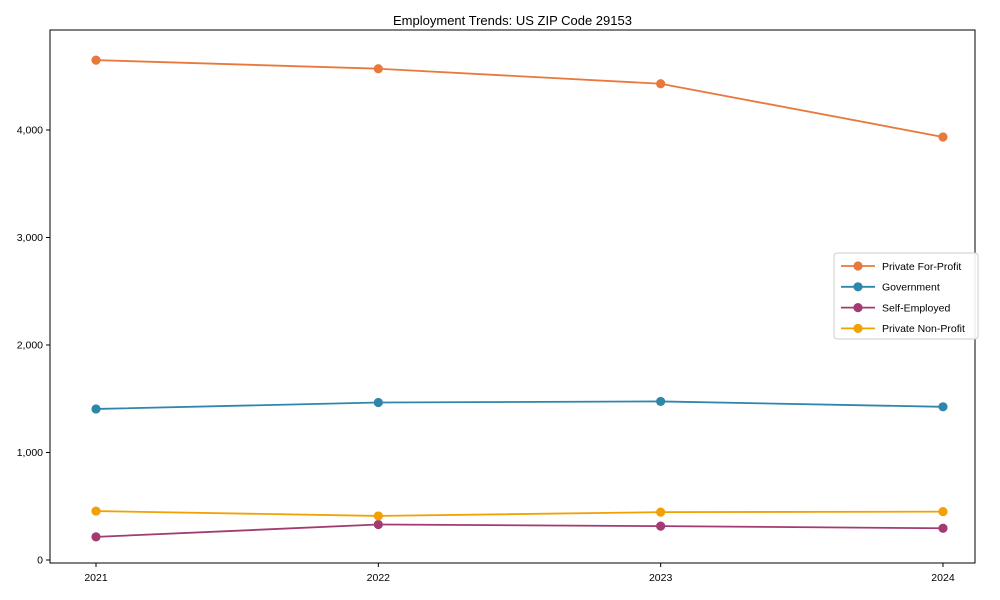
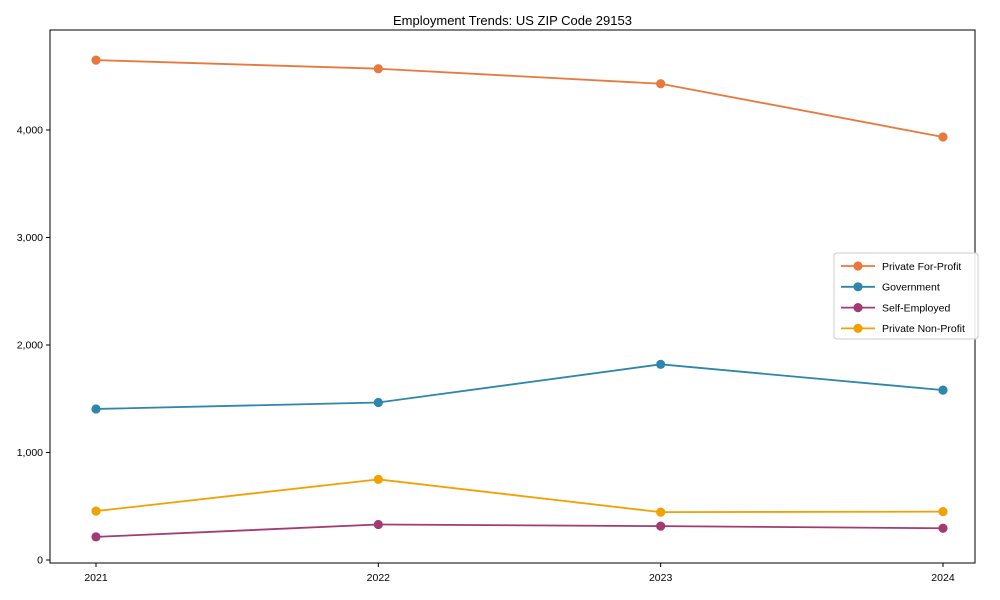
Private Non-Profit/2022: 410 -> 750
Government/2023: 1480 -> 1820
Government/2024: 1420 -> 1580
